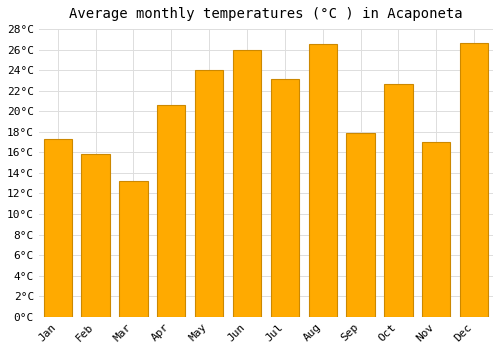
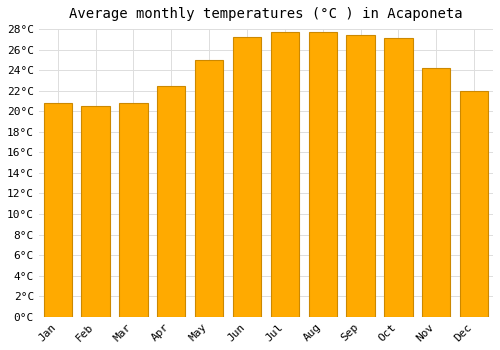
Jan: 17.3°C -> 20.8°C
Feb: 15.8°C -> 20.5°C
Mar: 13.2°C -> 20.8°C
Apr: 20.6°C -> 22.5°C
May: 24.0°C -> 25.0°C
Jun: 26.0°C -> 27.2°C
Jul: 23.1°C -> 27.7°C
Aug: 26.5°C -> 27.7°C
Sep: 17.9°C -> 27.4°C
Oct: 22.7°C -> 27.1°C
Nov: 17.0°C -> 24.2°C
Dec: 26.6°C -> 22.0°C
